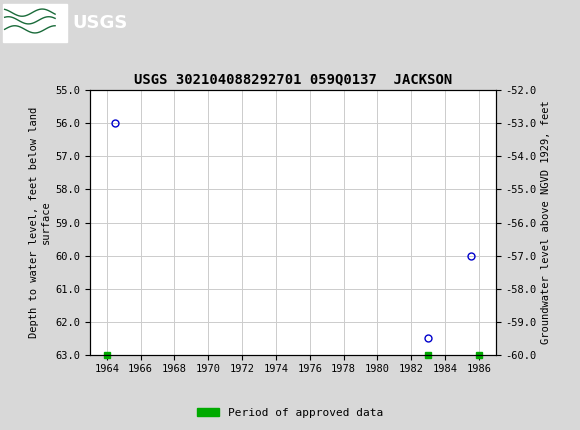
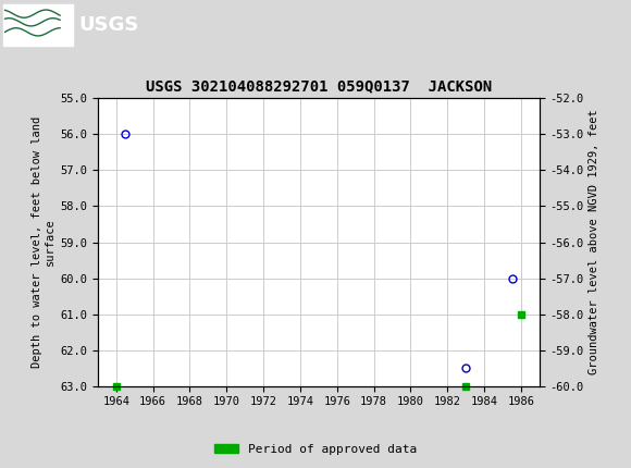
USGS 302104088292701 059Q0137 JACKSON/Period of approved data/1986: 63 -> 61
